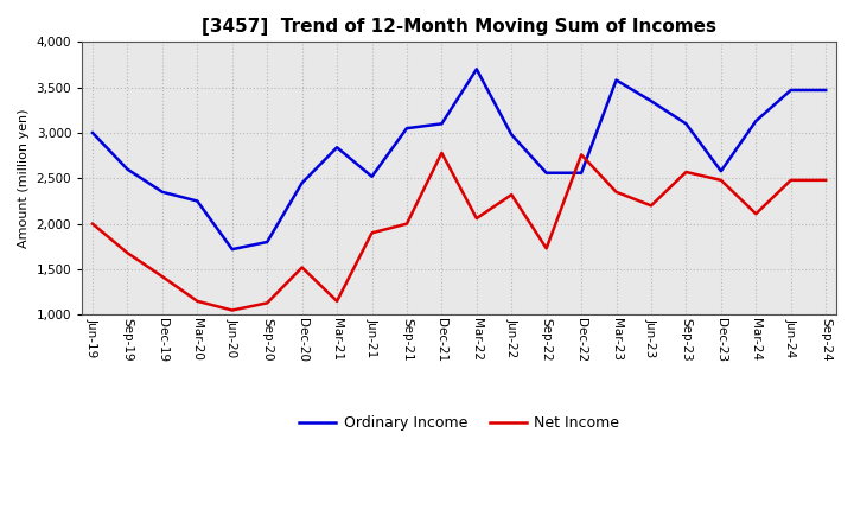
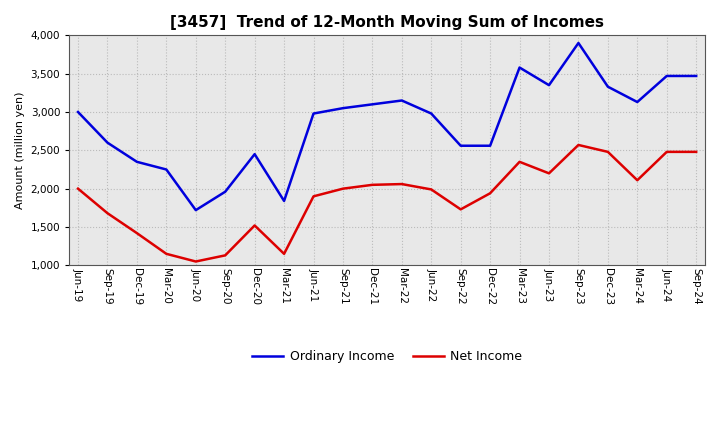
Ordinary Income/Sep-20: 1,800 -> 1,960
Ordinary Income/Mar-21: 2,840 -> 1,840
Ordinary Income/Jun-21: 2,520 -> 2,980
Net Income/Dec-21: 2,780 -> 2,050
Ordinary Income/Mar-22: 3,700 -> 3,150
Net Income/Jun-22: 2,320 -> 1,990
Net Income/Dec-22: 2,760 -> 1,940
Ordinary Income/Sep-23: 3,100 -> 3,900
Ordinary Income/Dec-23: 2,580 -> 3,330
